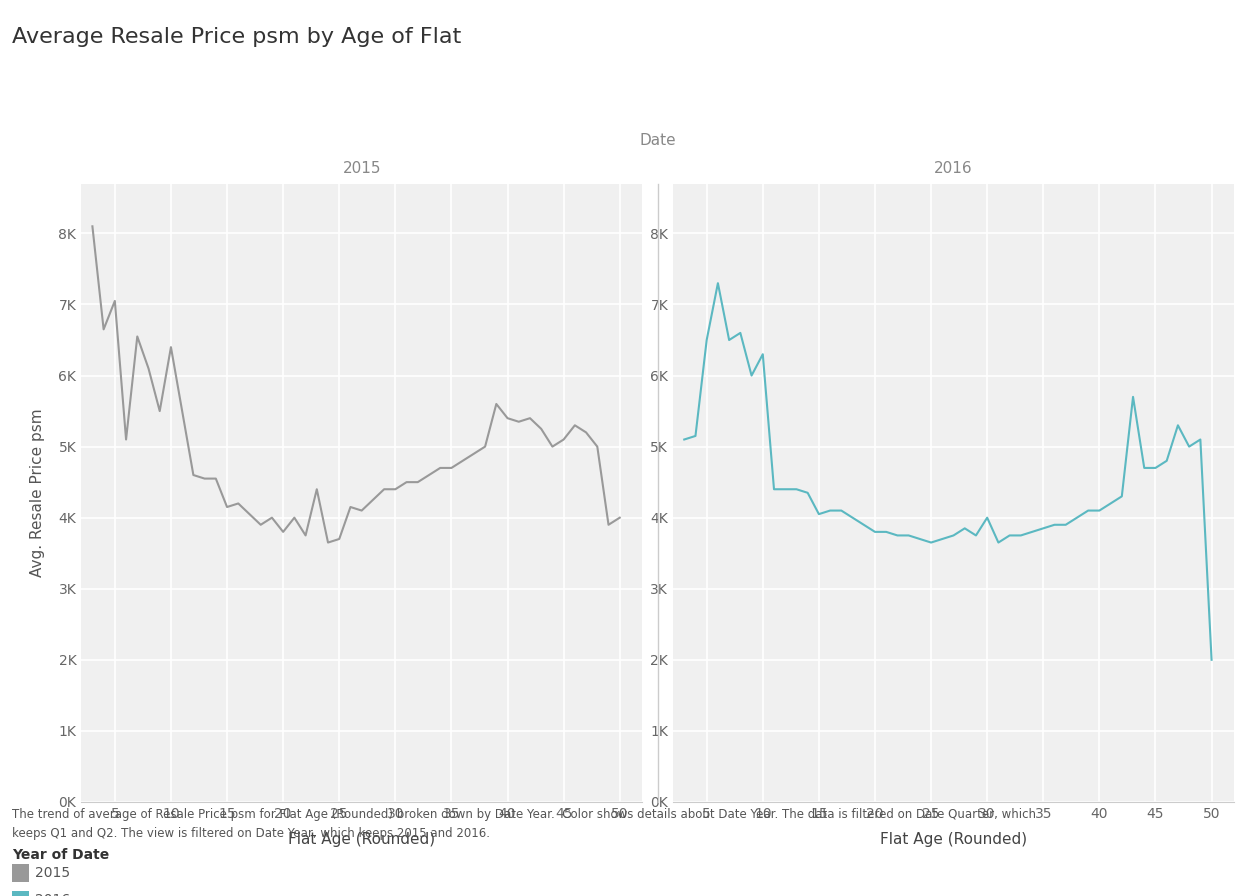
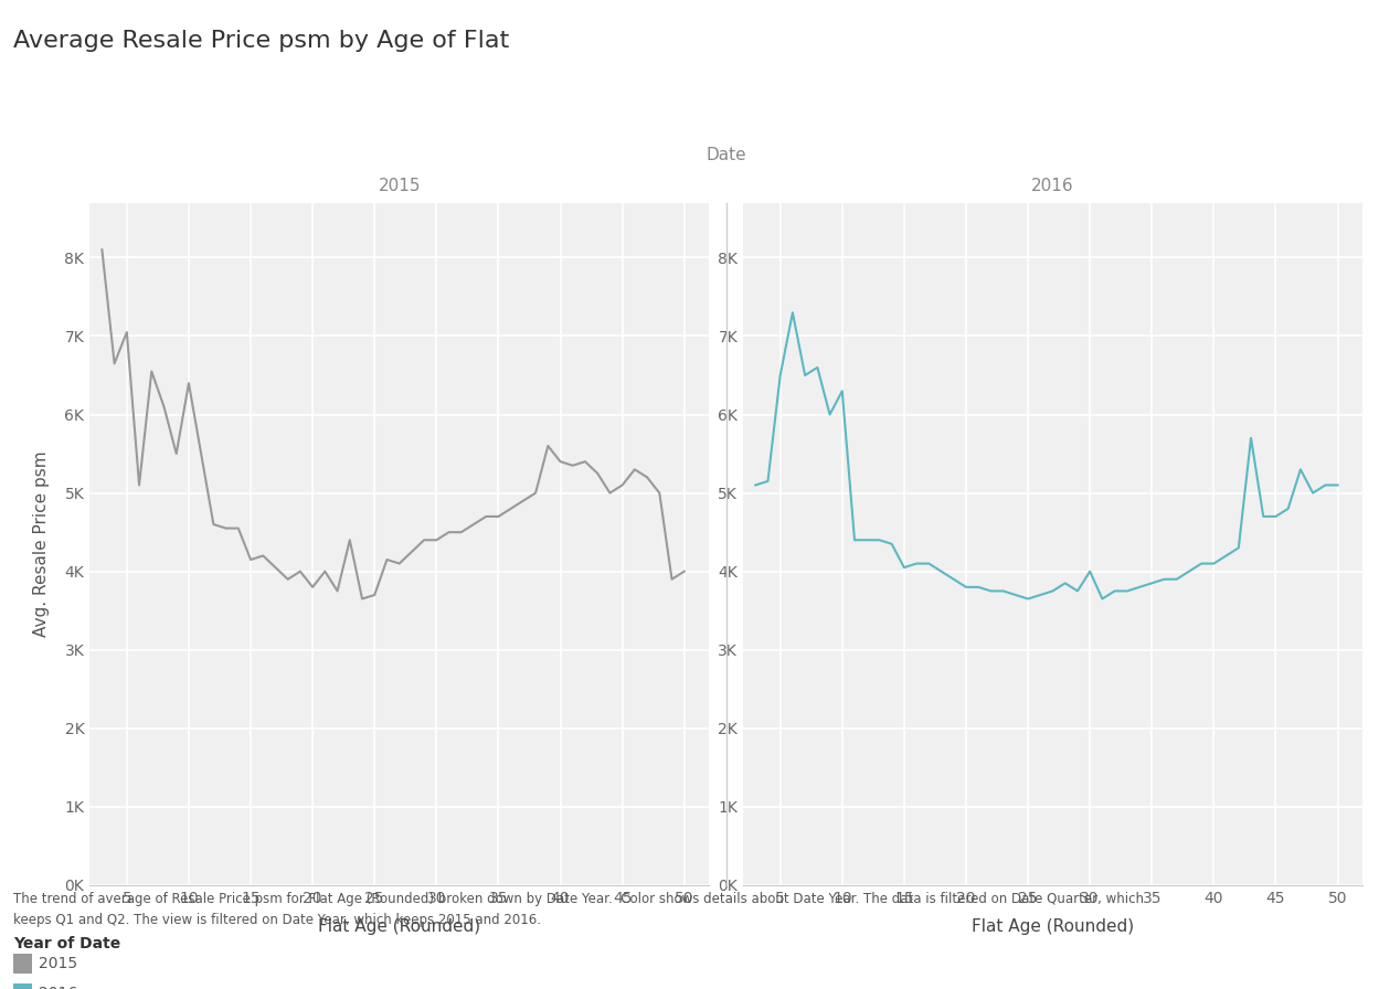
2016/50: 2.00K -> 5.10K
